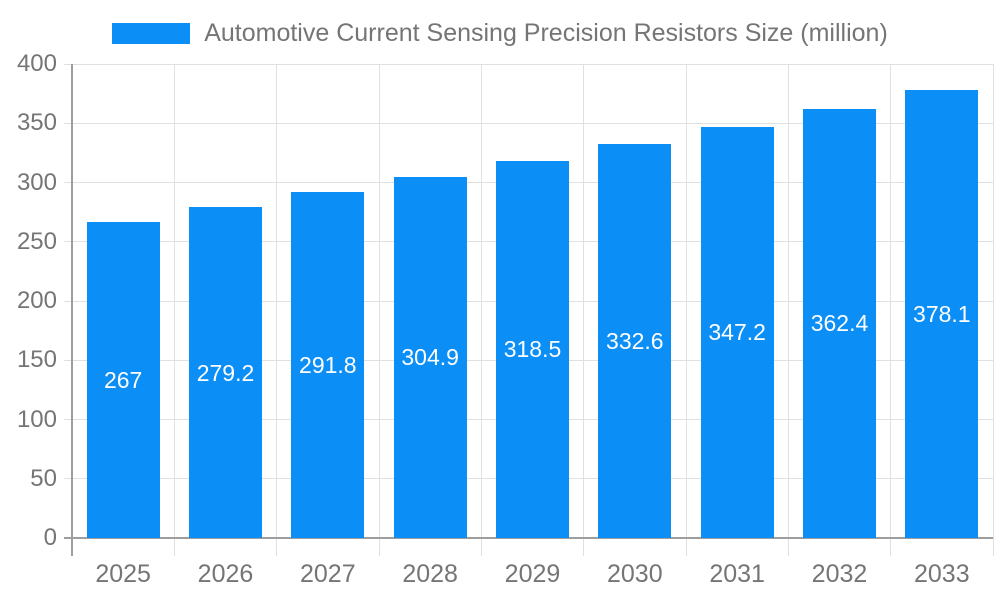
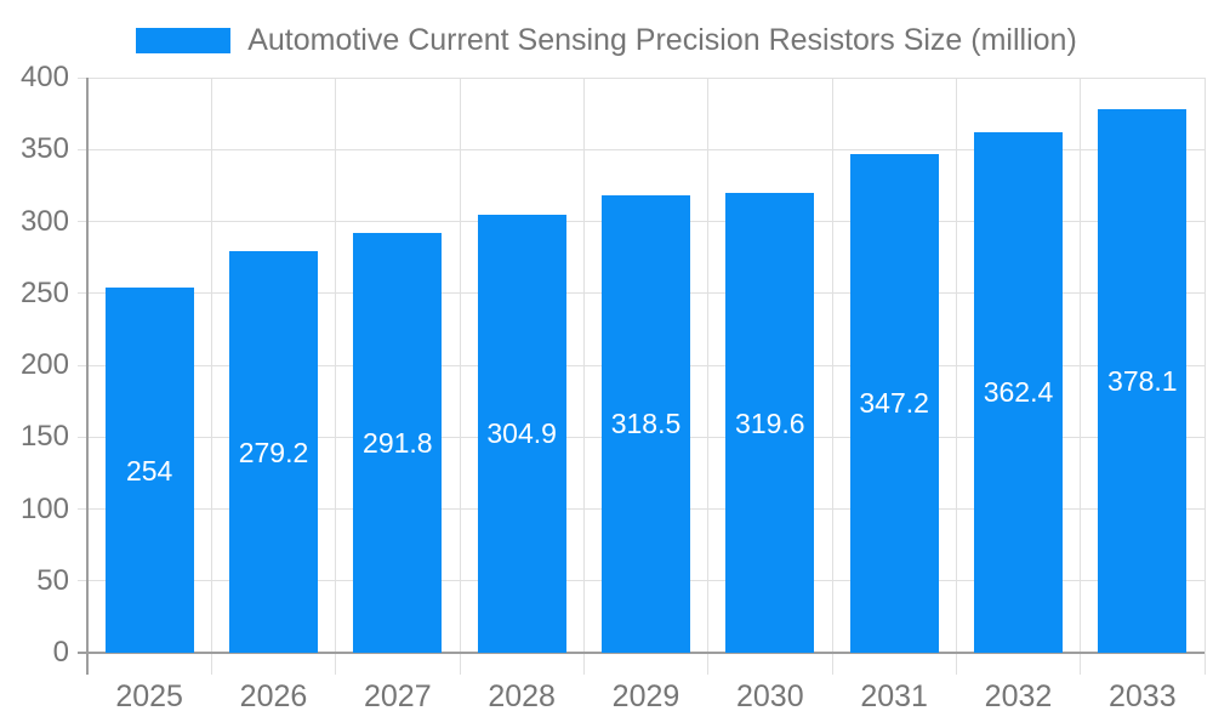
2025: 267 -> 254
2030: 332.6 -> 319.6
